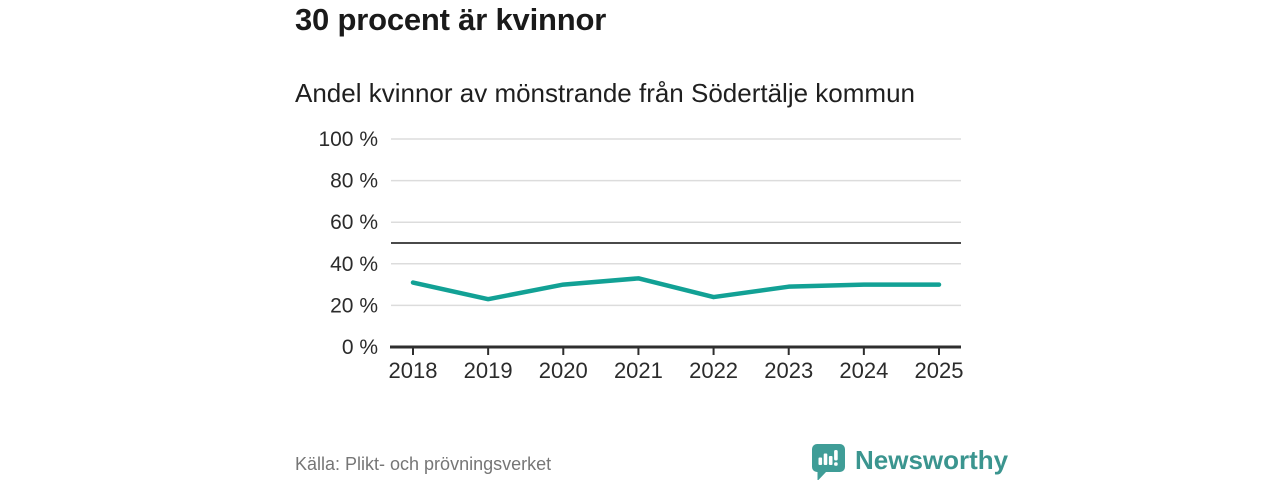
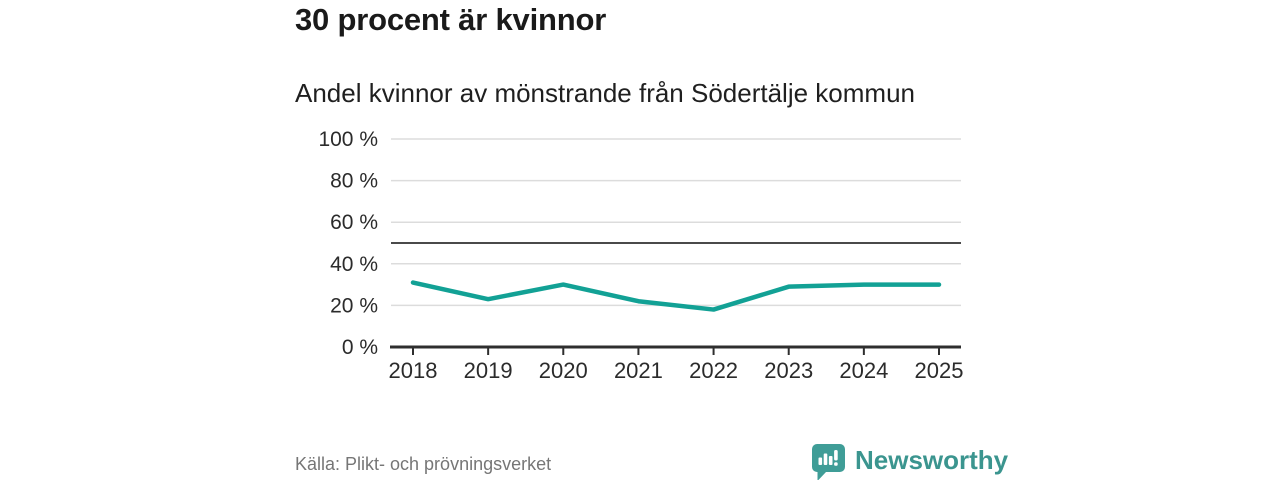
2021: 33% -> 22%
2022: 24% -> 18%
